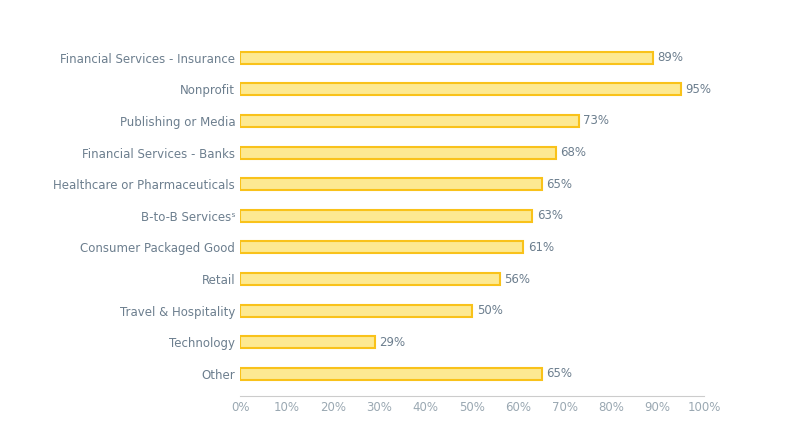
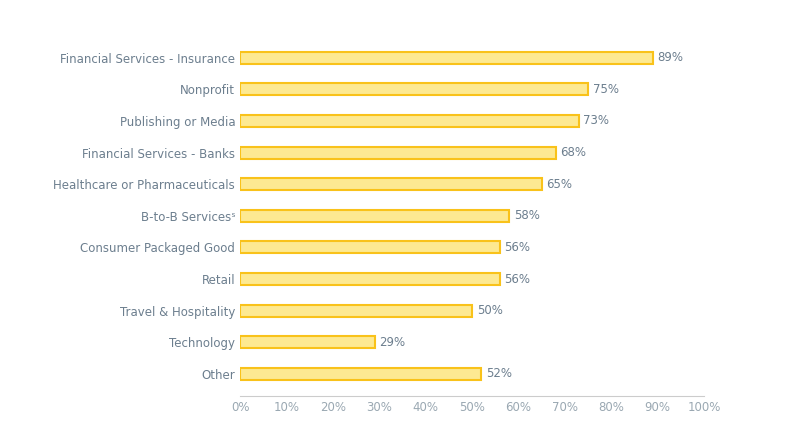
Nonprofit: 95% -> 75%
B-to-B Servicesˢ: 63% -> 58%
Consumer Packaged Good: 61% -> 56%
Other: 65% -> 52%
